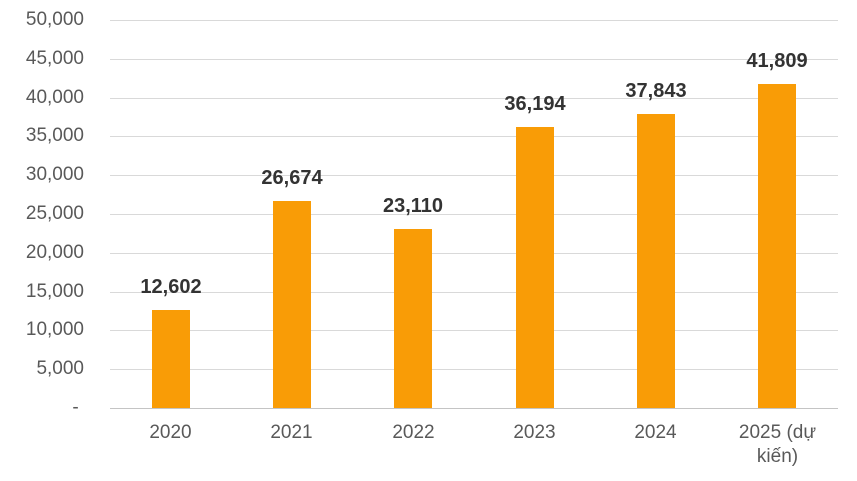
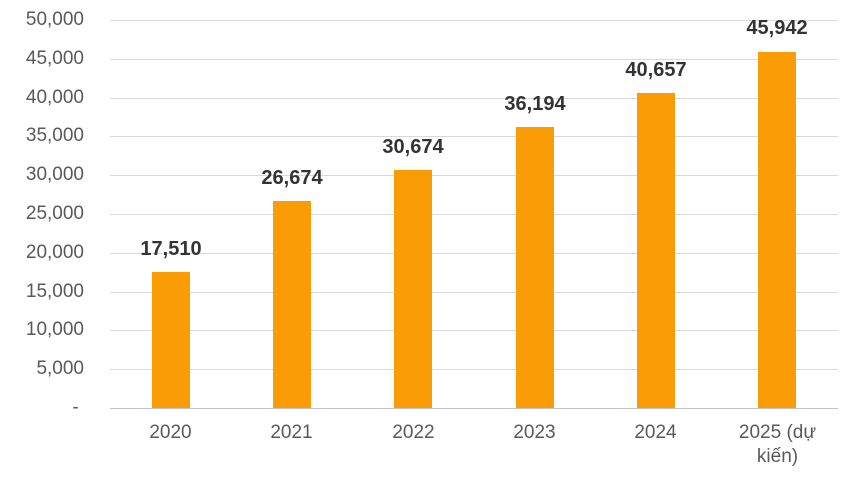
2020: 12,602 -> 17,510
2022: 23,110 -> 30,674
2024: 37,843 -> 40,657
2025 (dự kiến): 41,809 -> 45,942
